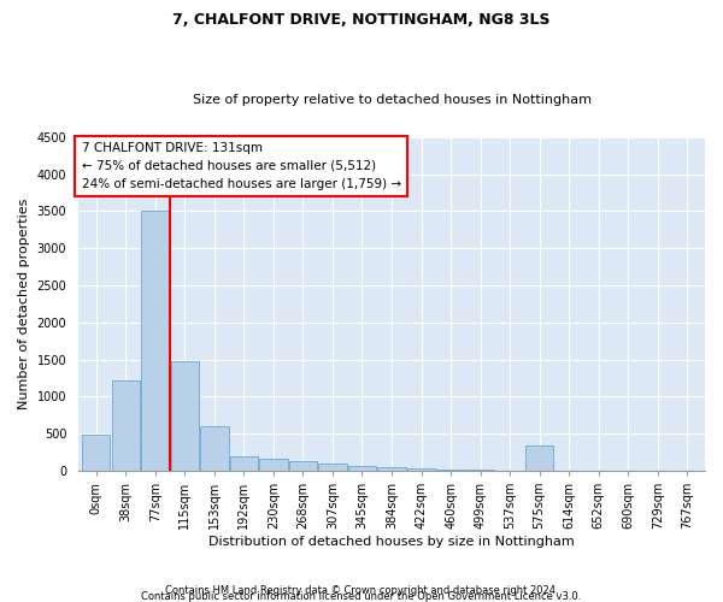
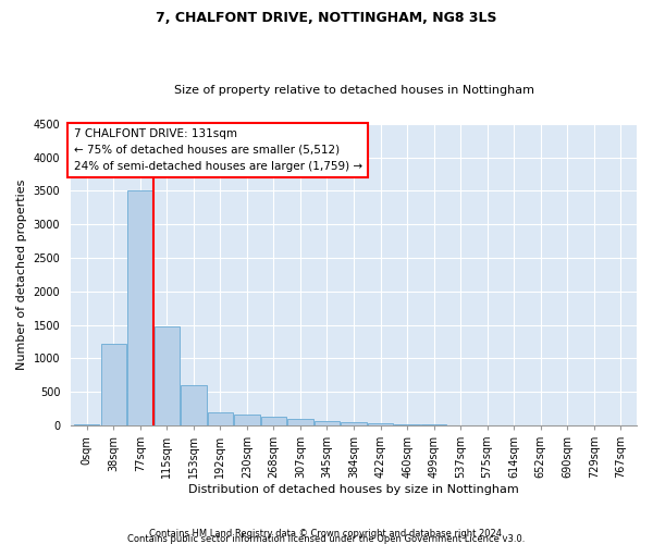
0sqm: 480 -> 10
575sqm: 340 -> 0
